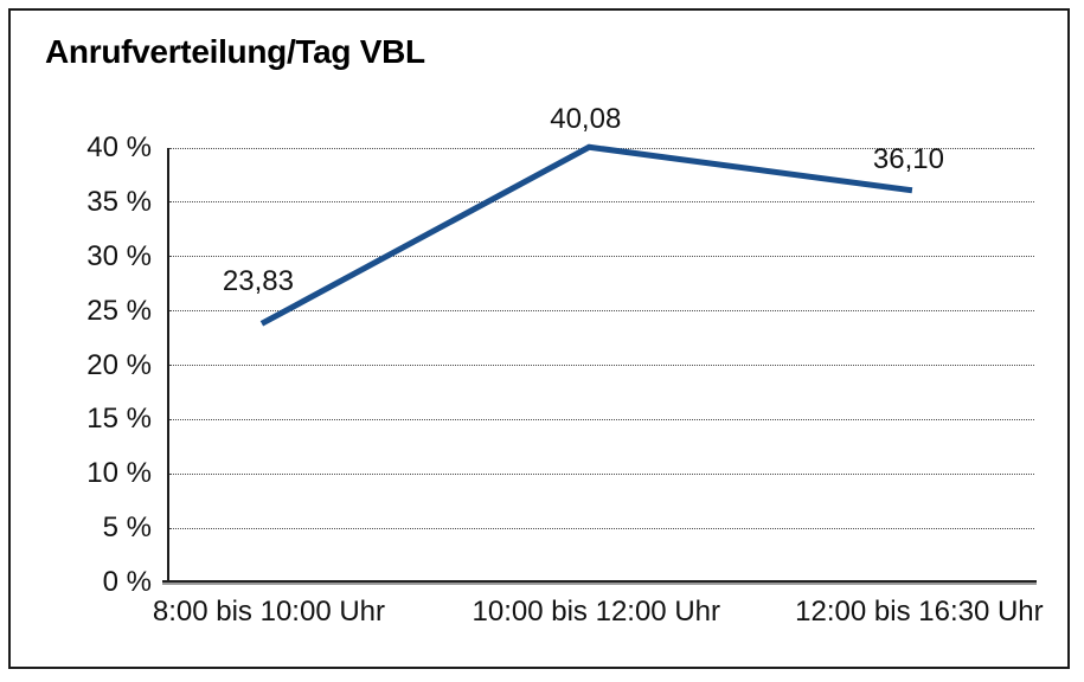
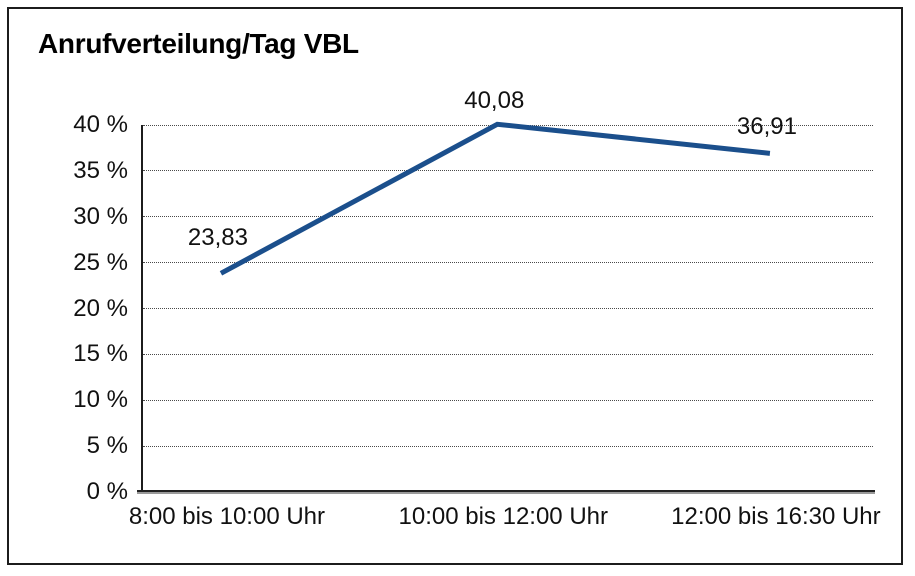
12:00 bis 16:30 Uhr: 36,10 -> 36,91
